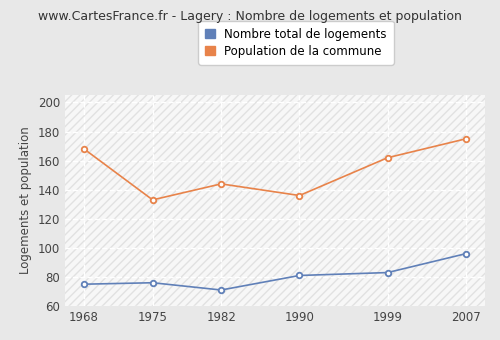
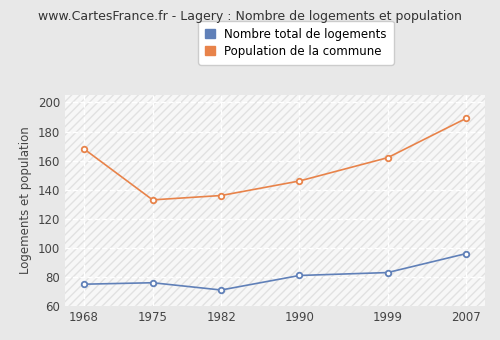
Population de la commune/1982: 144 -> 136
Population de la commune/1990: 136 -> 146
Population de la commune/2007: 175 -> 189
